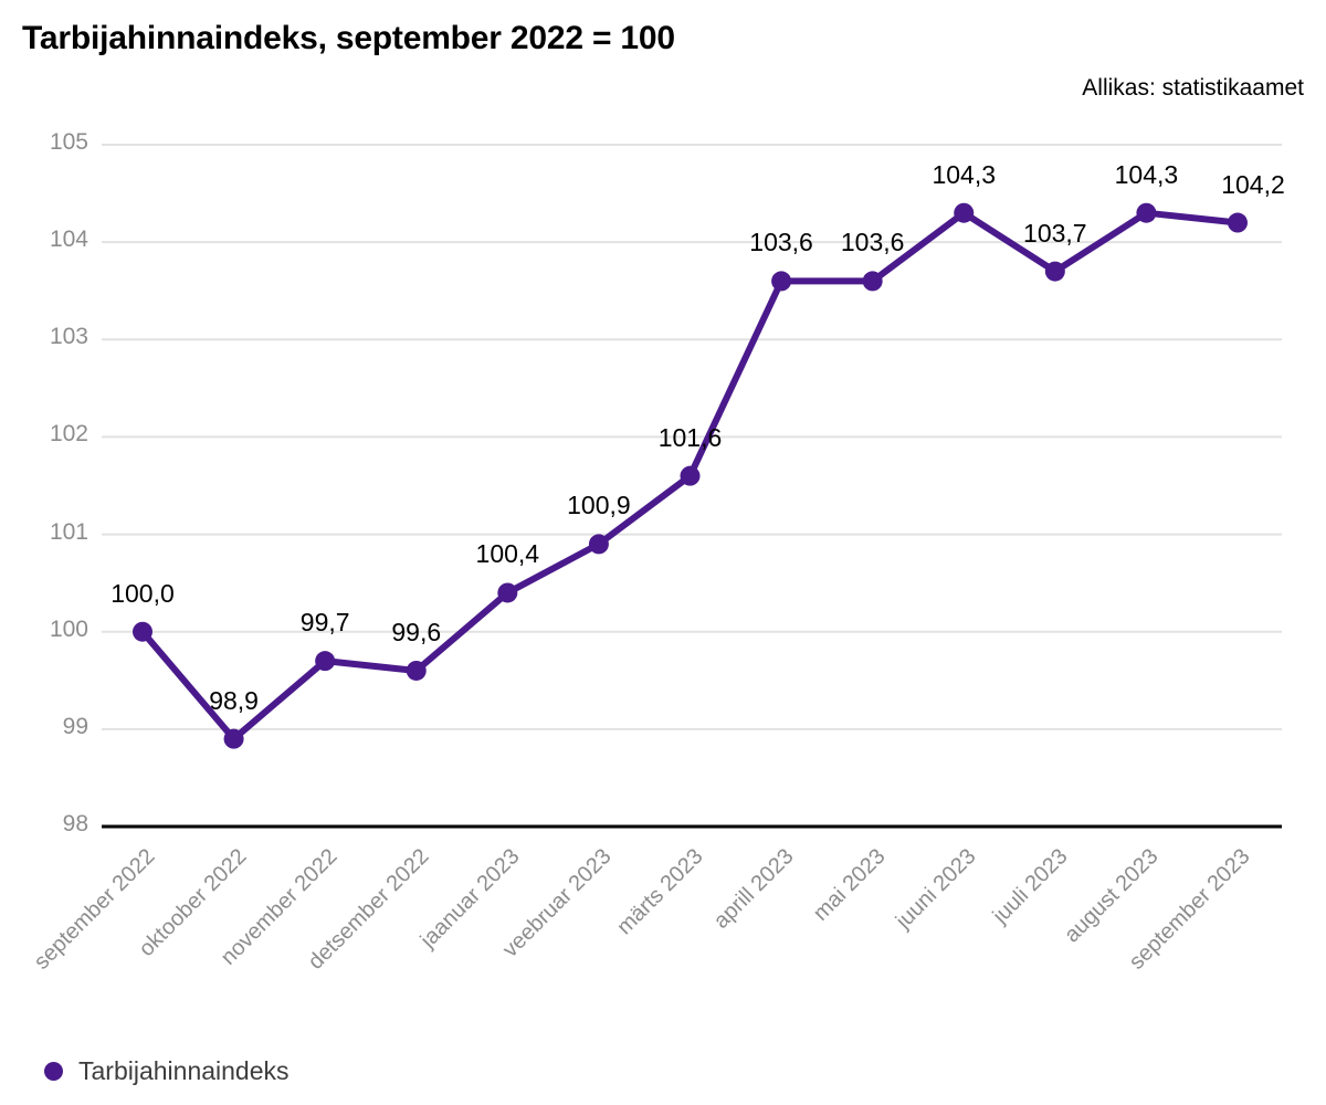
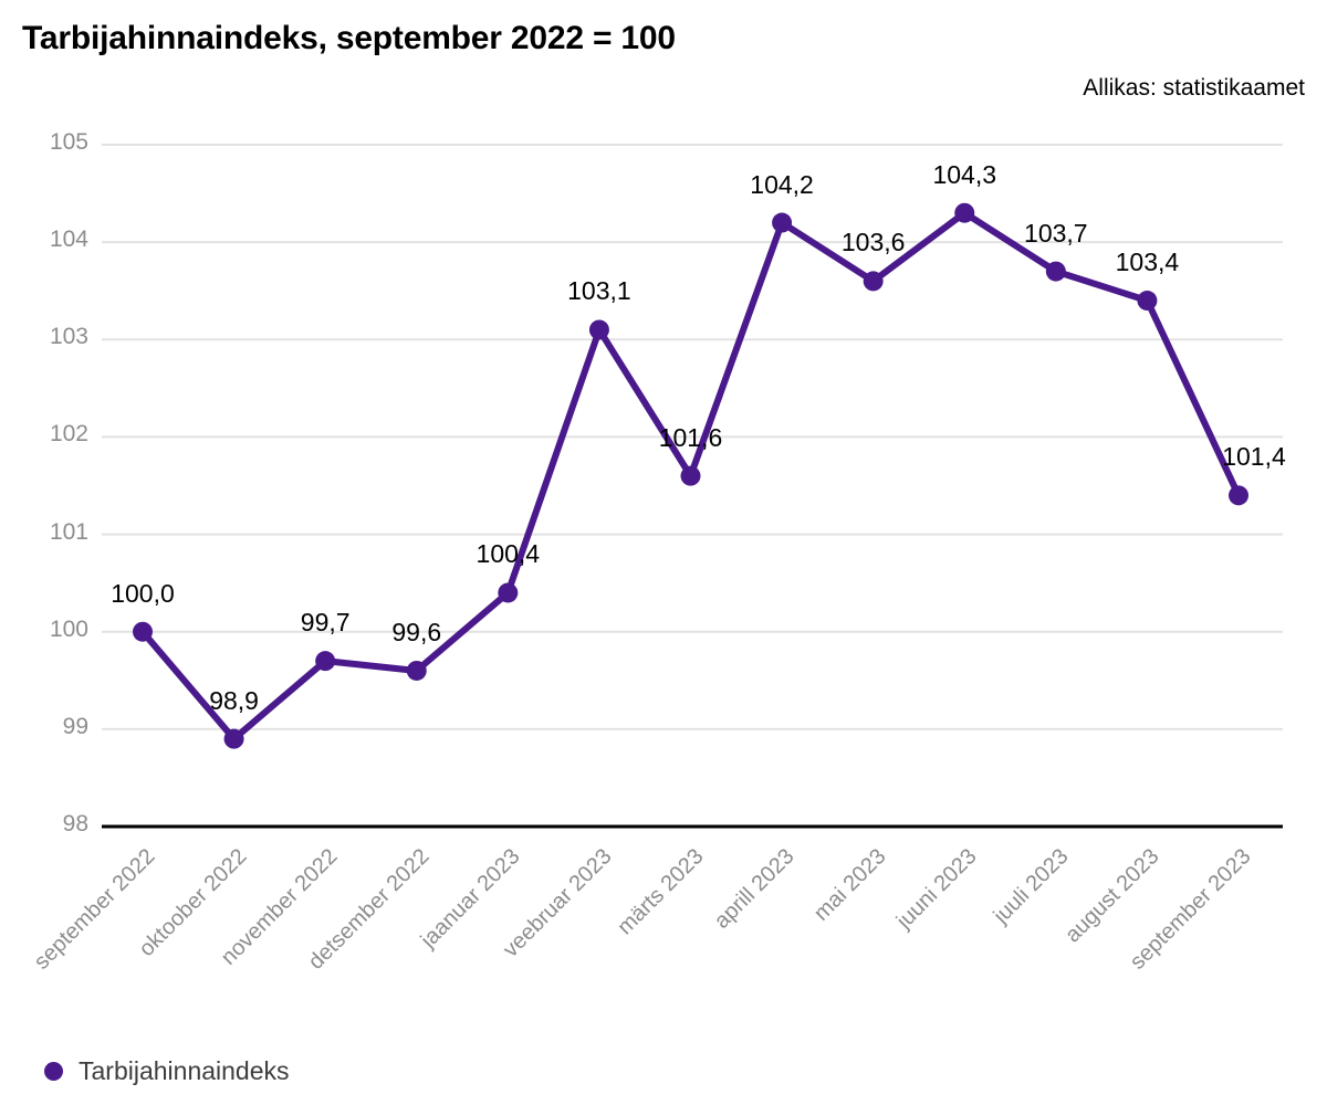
veebruar 2023: 100,9 -> 103,1
aprill 2023: 103,6 -> 104,2
august 2023: 104,3 -> 103,4
september 2023: 104,2 -> 101,4
